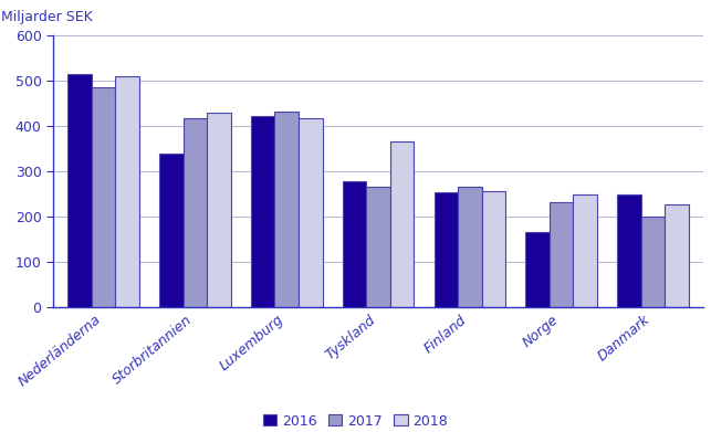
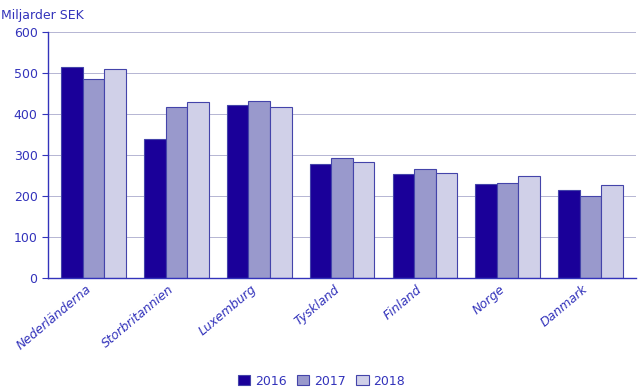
2017/Tyskland: 265 -> 292
2018/Tyskland: 365 -> 282
2016/Norge: 165 -> 229
2016/Danmark: 250 -> 215
